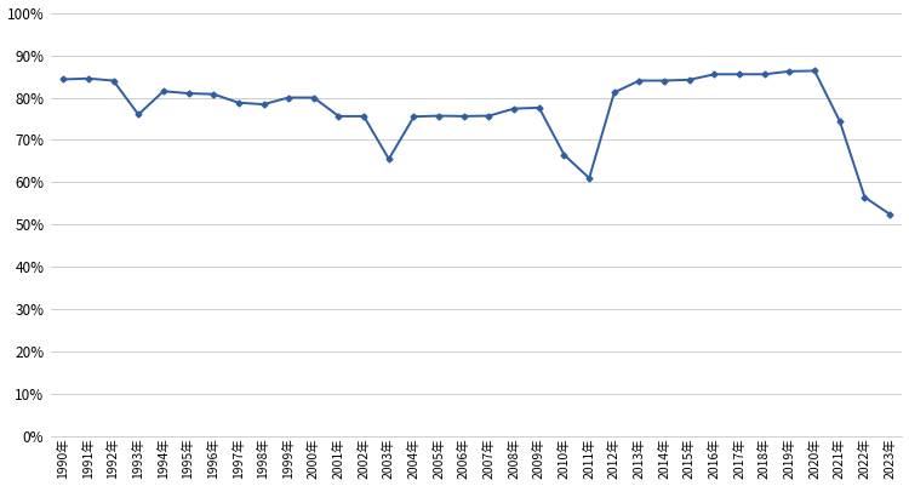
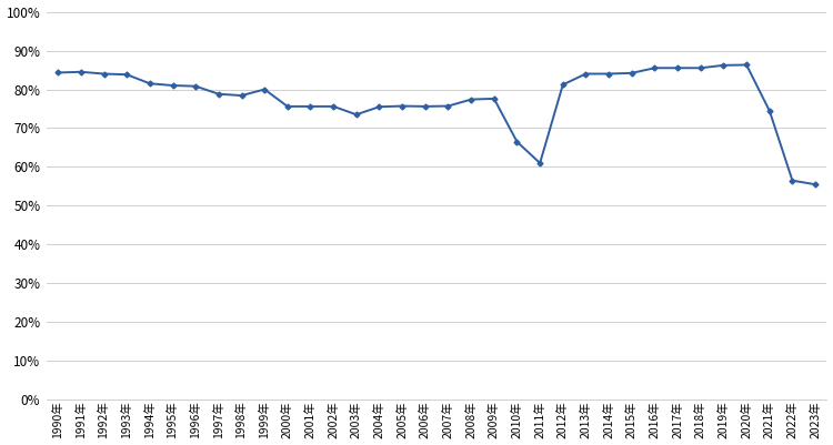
1993年: 76.0% -> 83.8%
2000年: 80.0% -> 75.6%
2003年: 65.5% -> 73.5%
2023年: 52.5% -> 55.5%
